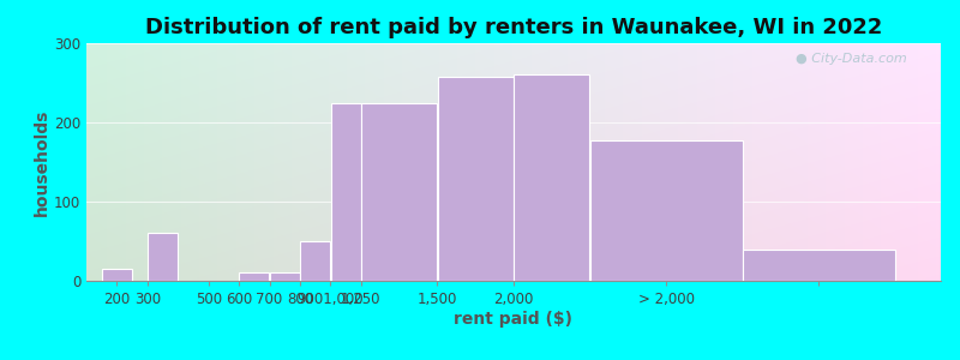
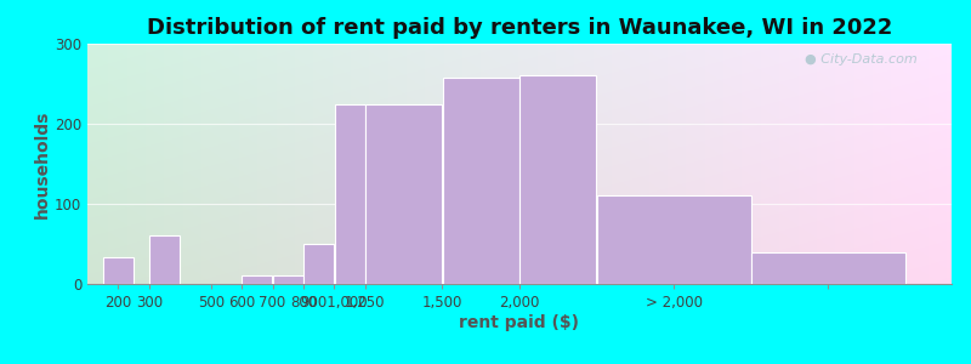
200: 15 -> 34
> 2,000: 178 -> 110
